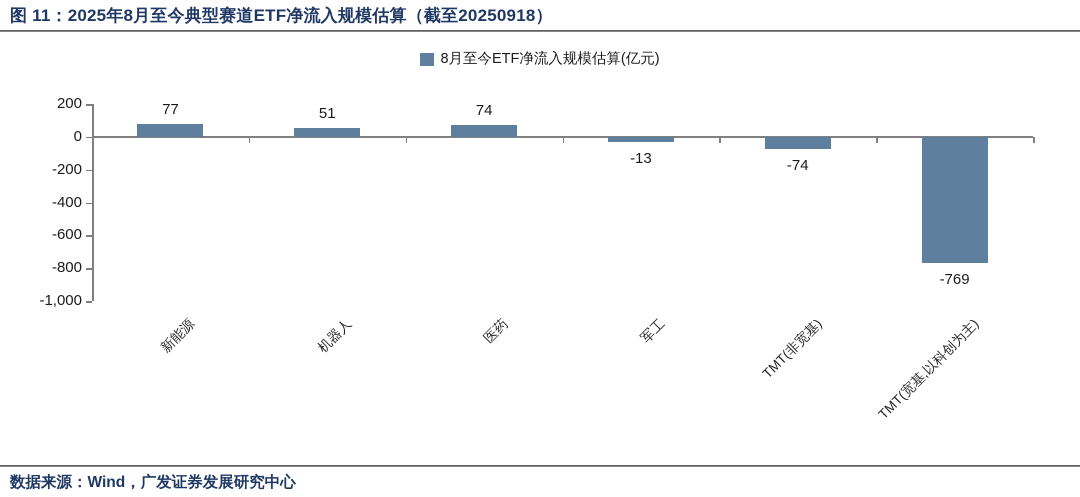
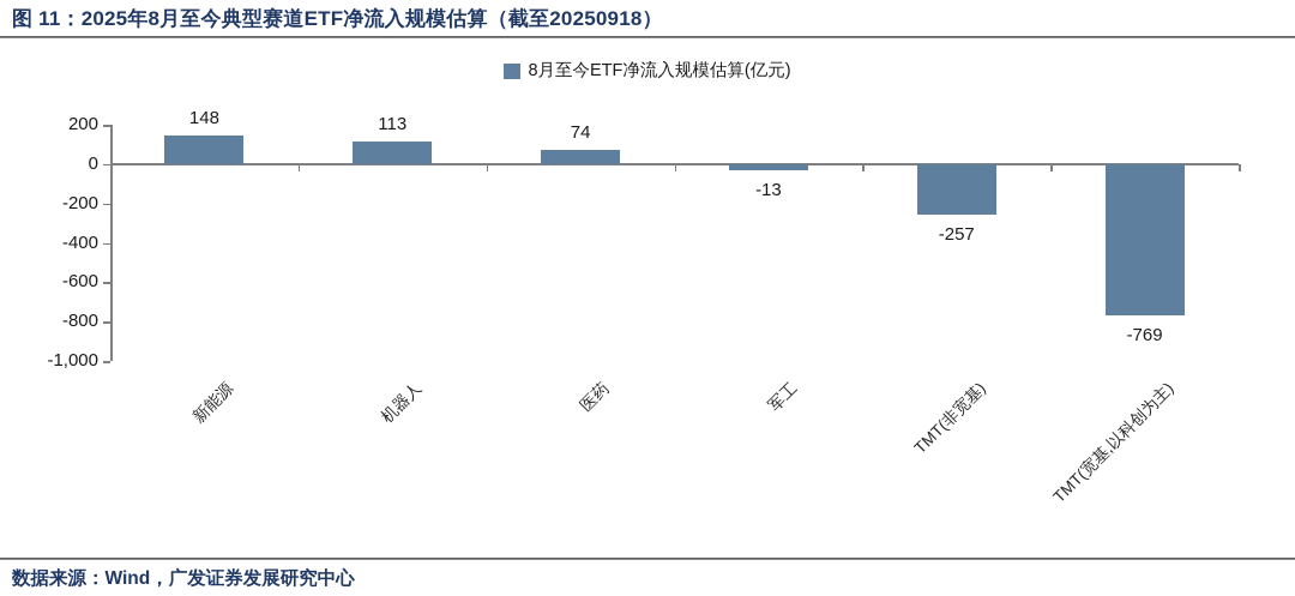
新能源: 77 -> 148
机器人: 51 -> 113
TMT(非宽基): -74 -> -257
